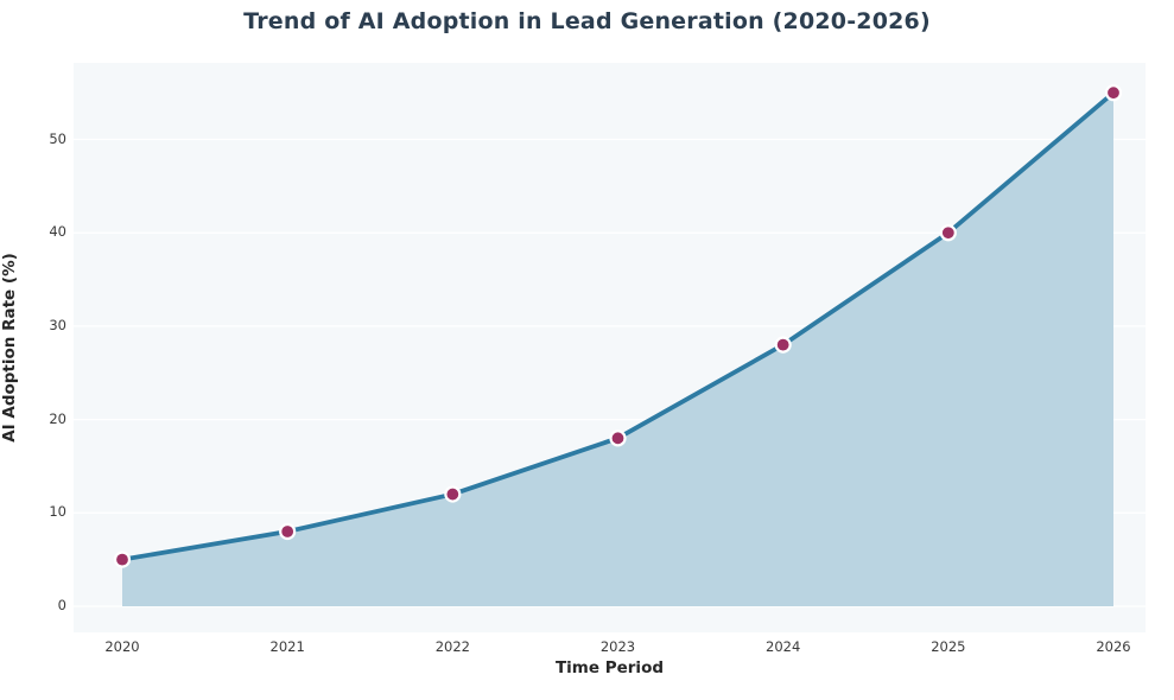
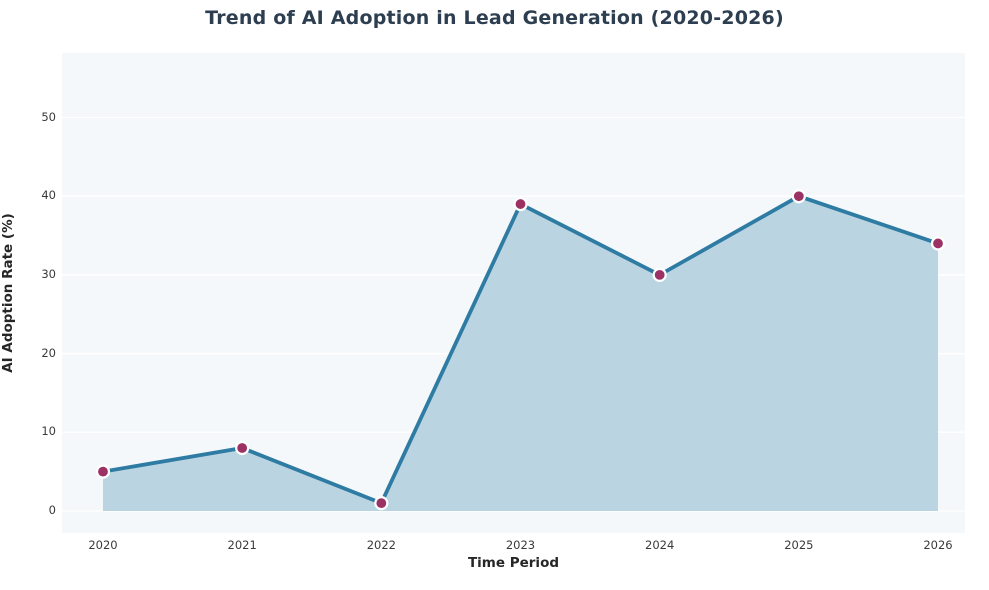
2022: 12 -> 1
2023: 18 -> 39
2024: 28 -> 30
2026: 55 -> 34
